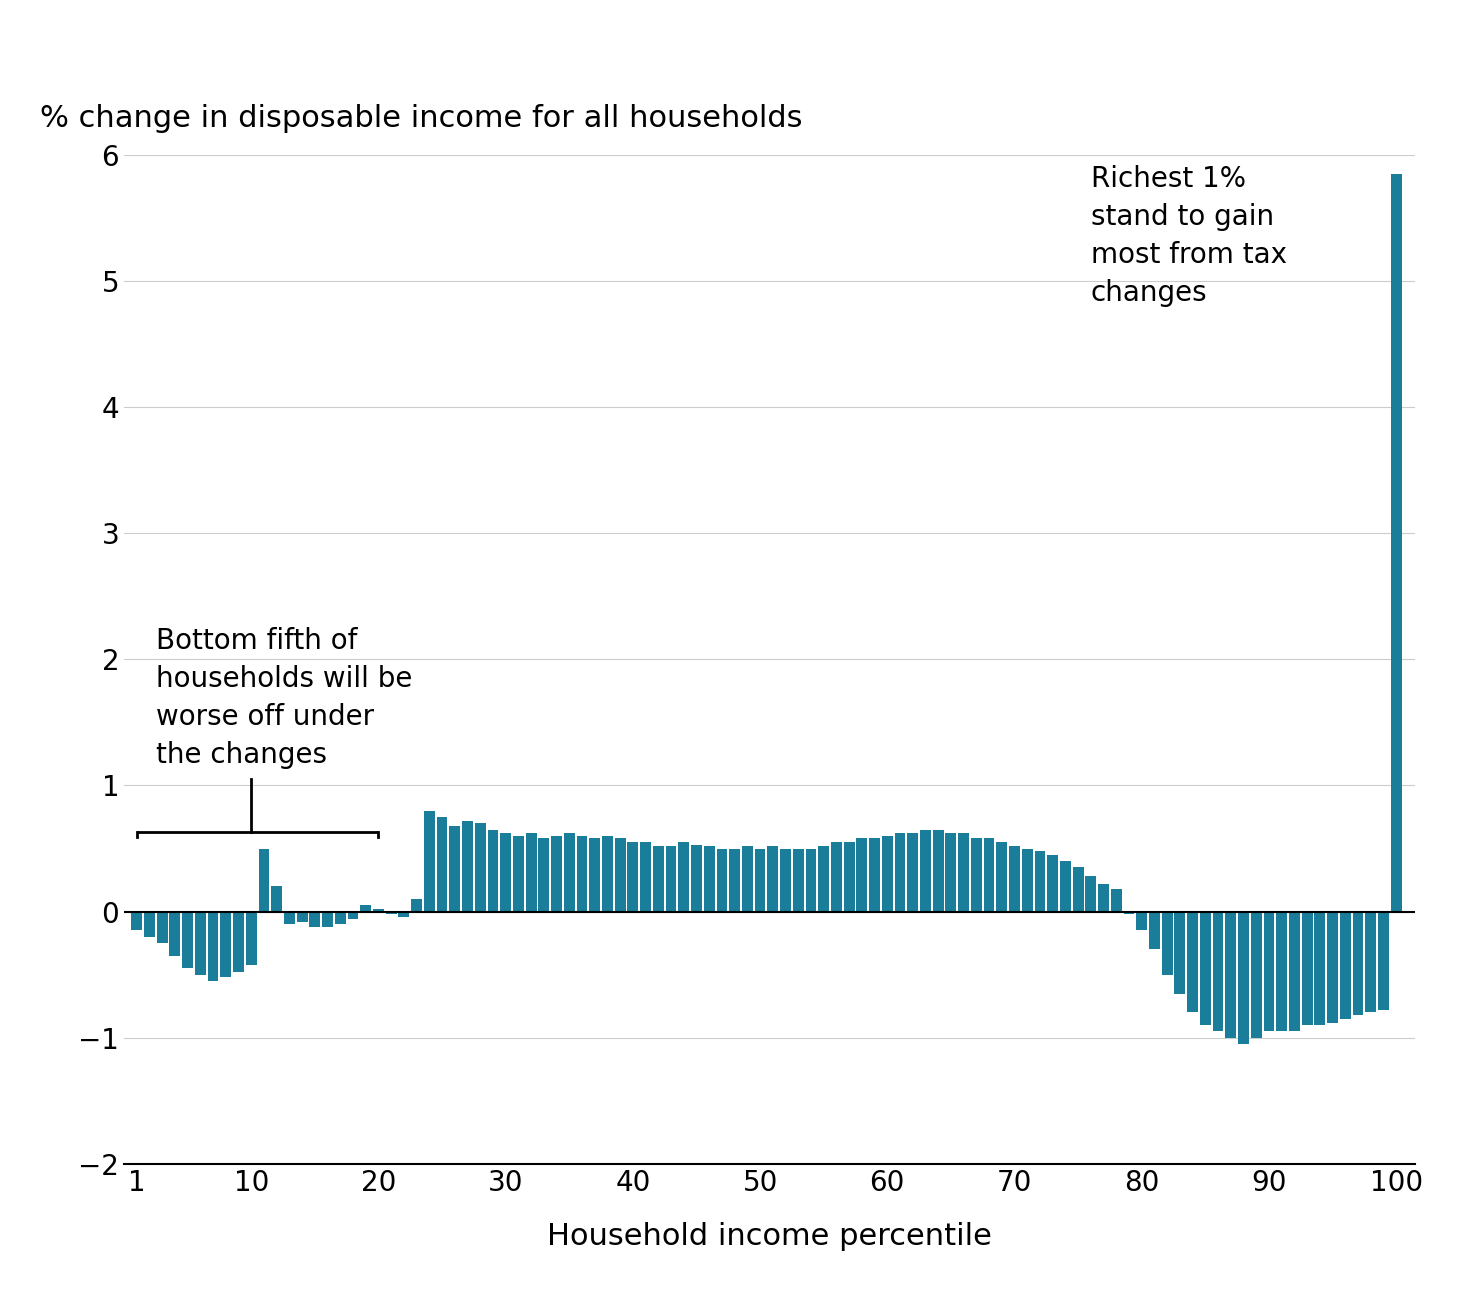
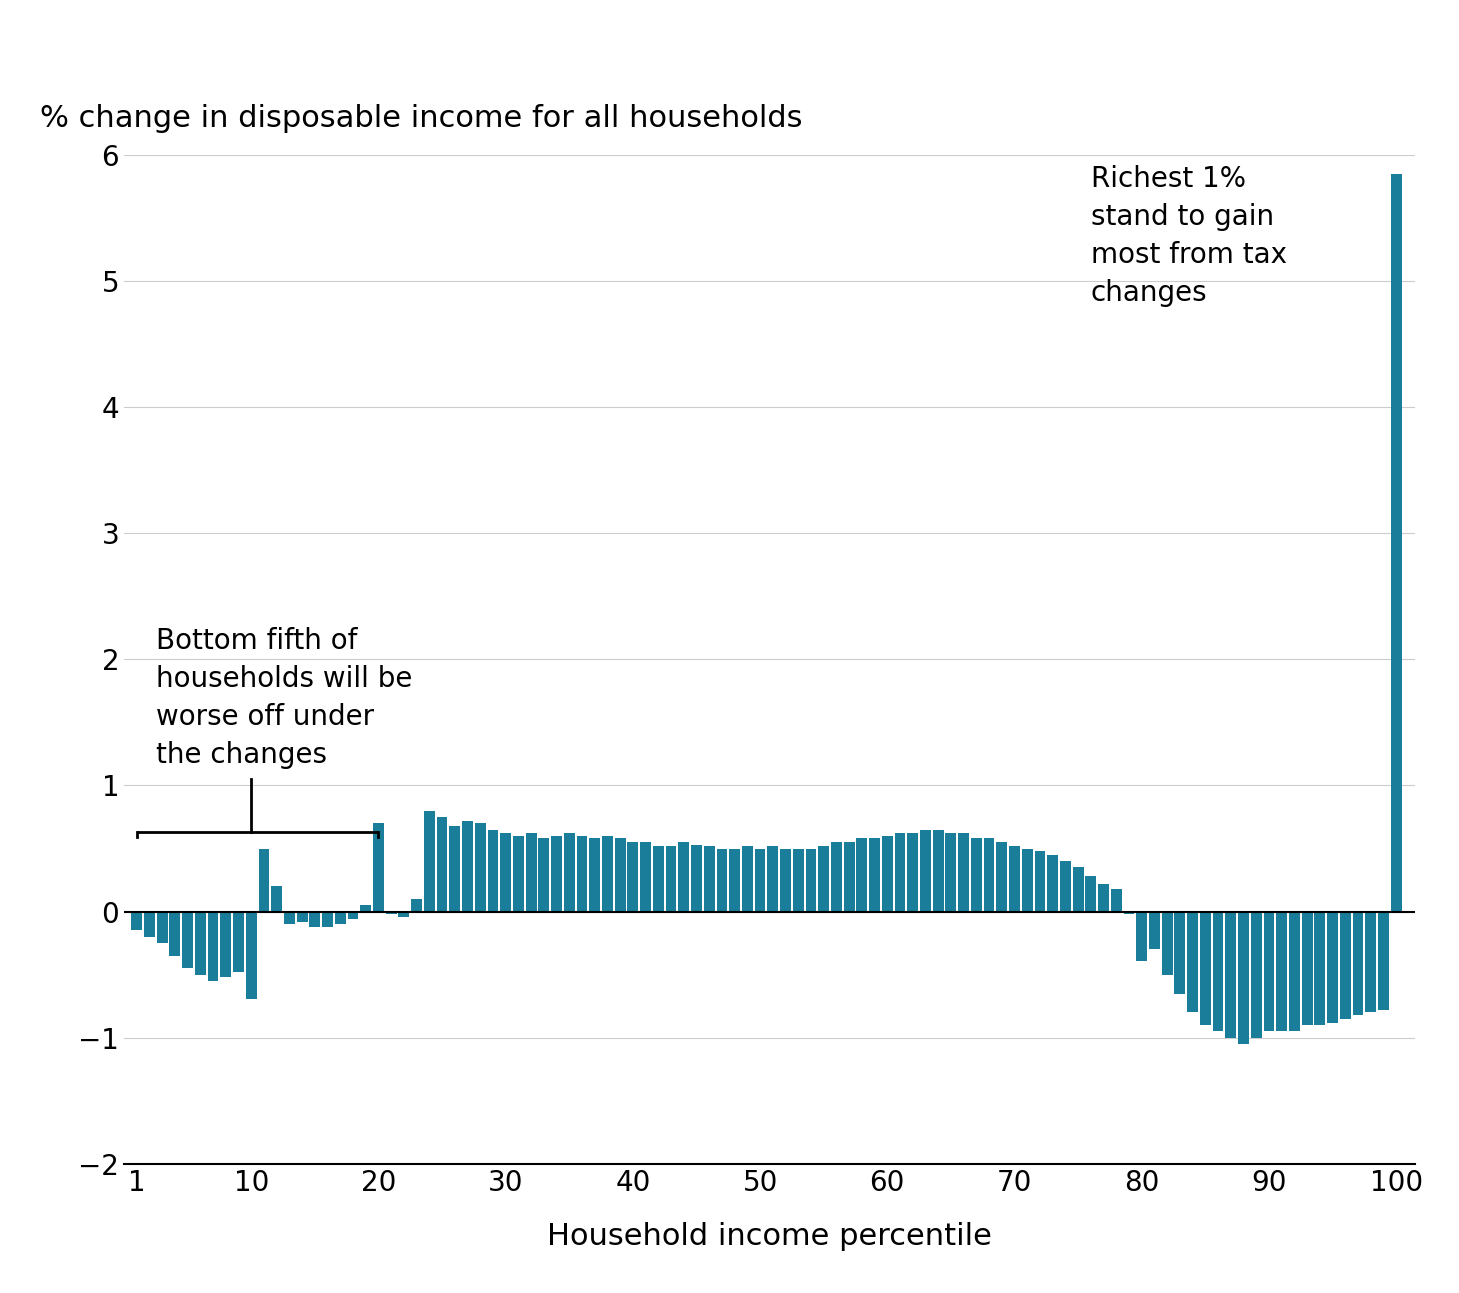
10: -0.42 -> -0.69
20: 0.02 -> 0.70
80: -0.15 -> -0.39
